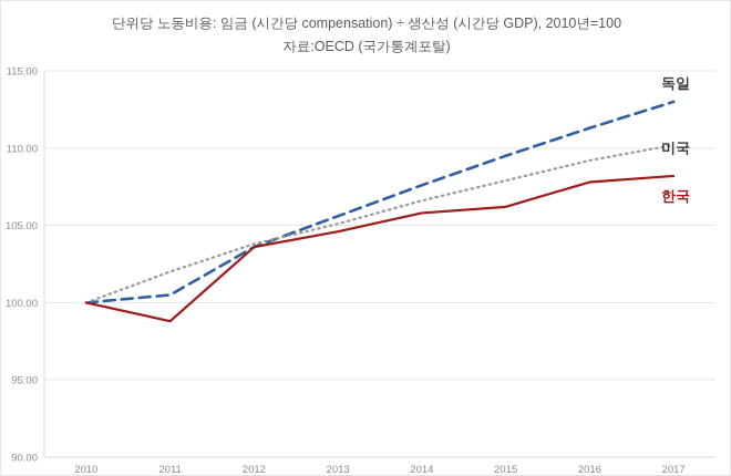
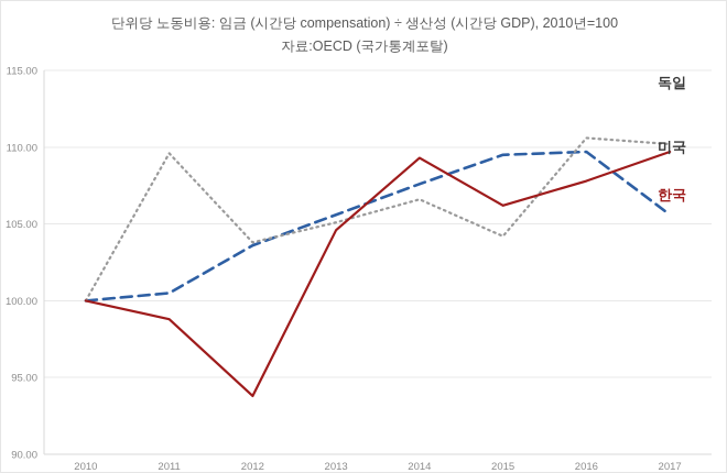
미국/2011: 102.0 -> 109.6
한국/2012: 103.6 -> 93.8
한국/2014: 105.8 -> 109.3
미국/2015: 107.9 -> 104.2
독일/2016: 111.3 -> 109.7
미국/2016: 109.2 -> 110.6
독일/2017: 113.0 -> 105.6
한국/2017: 108.2 -> 109.7
